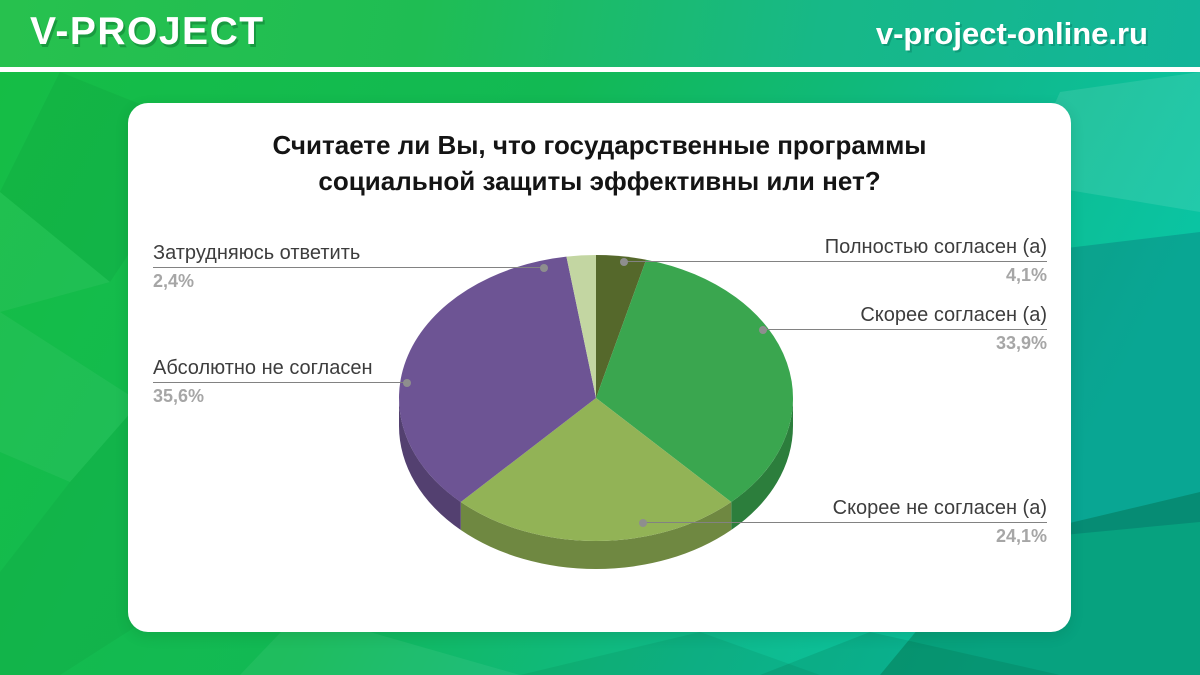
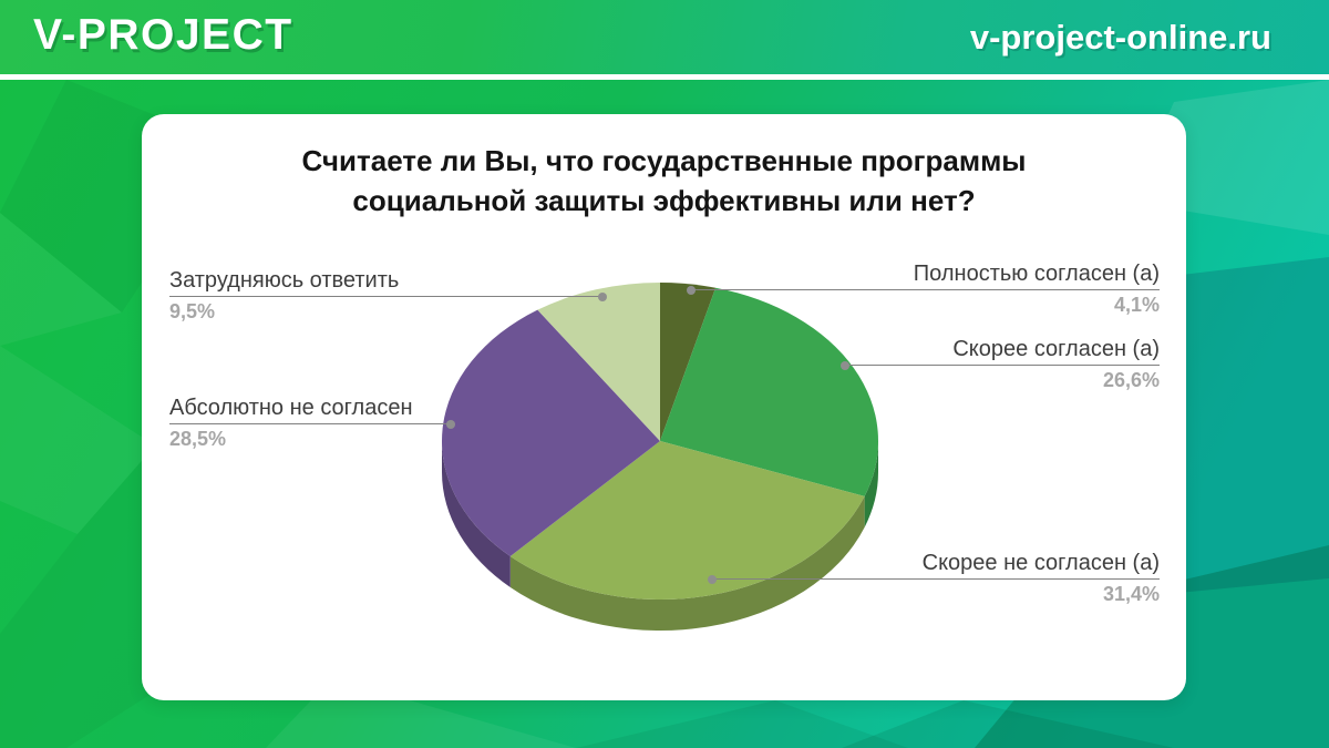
Скорее согласен (а): 33,9% -> 26,6%
Скорее не согласен (а): 24,1% -> 31,4%
Абсолютно не согласен: 35,6% -> 28,5%
Затрудняюсь ответить: 2,4% -> 9,5%
